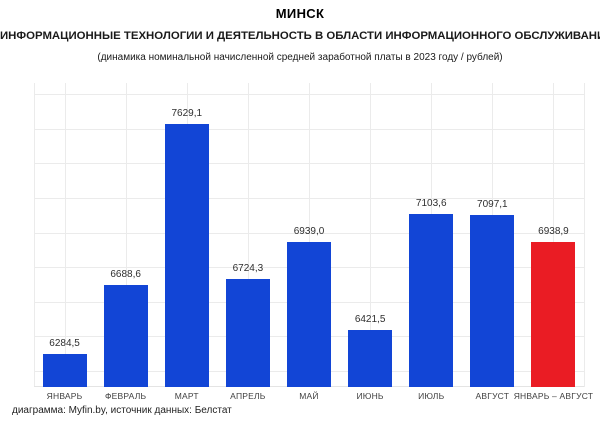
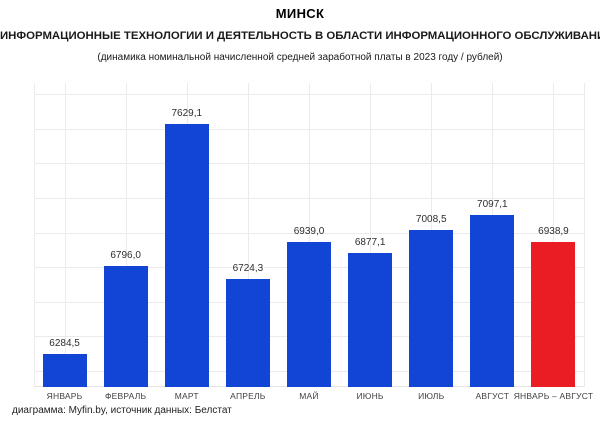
ФЕВРАЛЬ: 6688,6 -> 6796,0
ИЮНЬ: 6421,5 -> 6877,1
ИЮЛЬ: 7103,6 -> 7008,5
